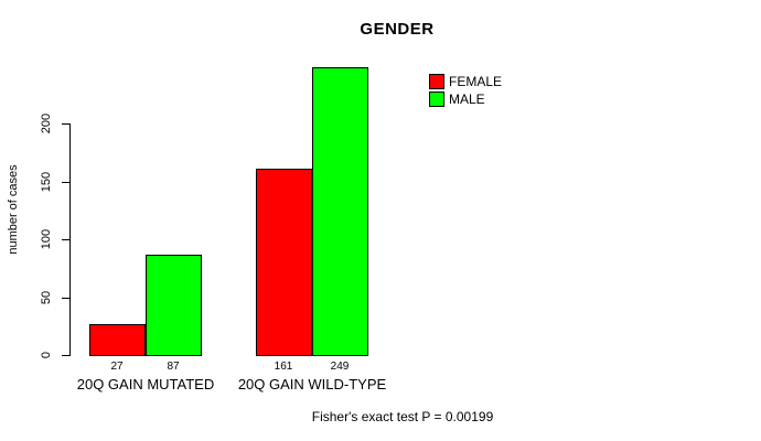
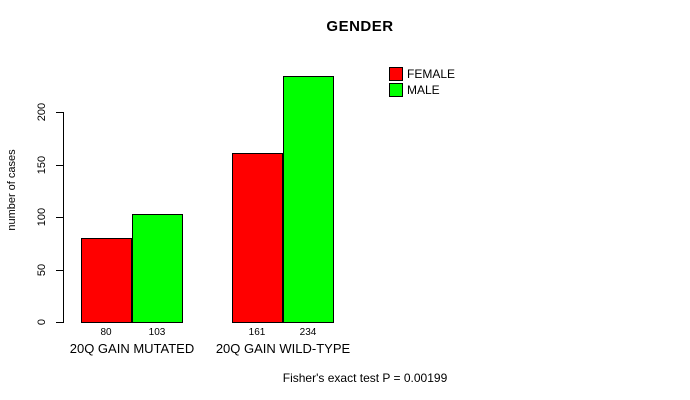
FEMALE/20Q GAIN MUTATED: 27 -> 80
MALE/20Q GAIN MUTATED: 87 -> 103
MALE/20Q GAIN WILD-TYPE: 249 -> 234
